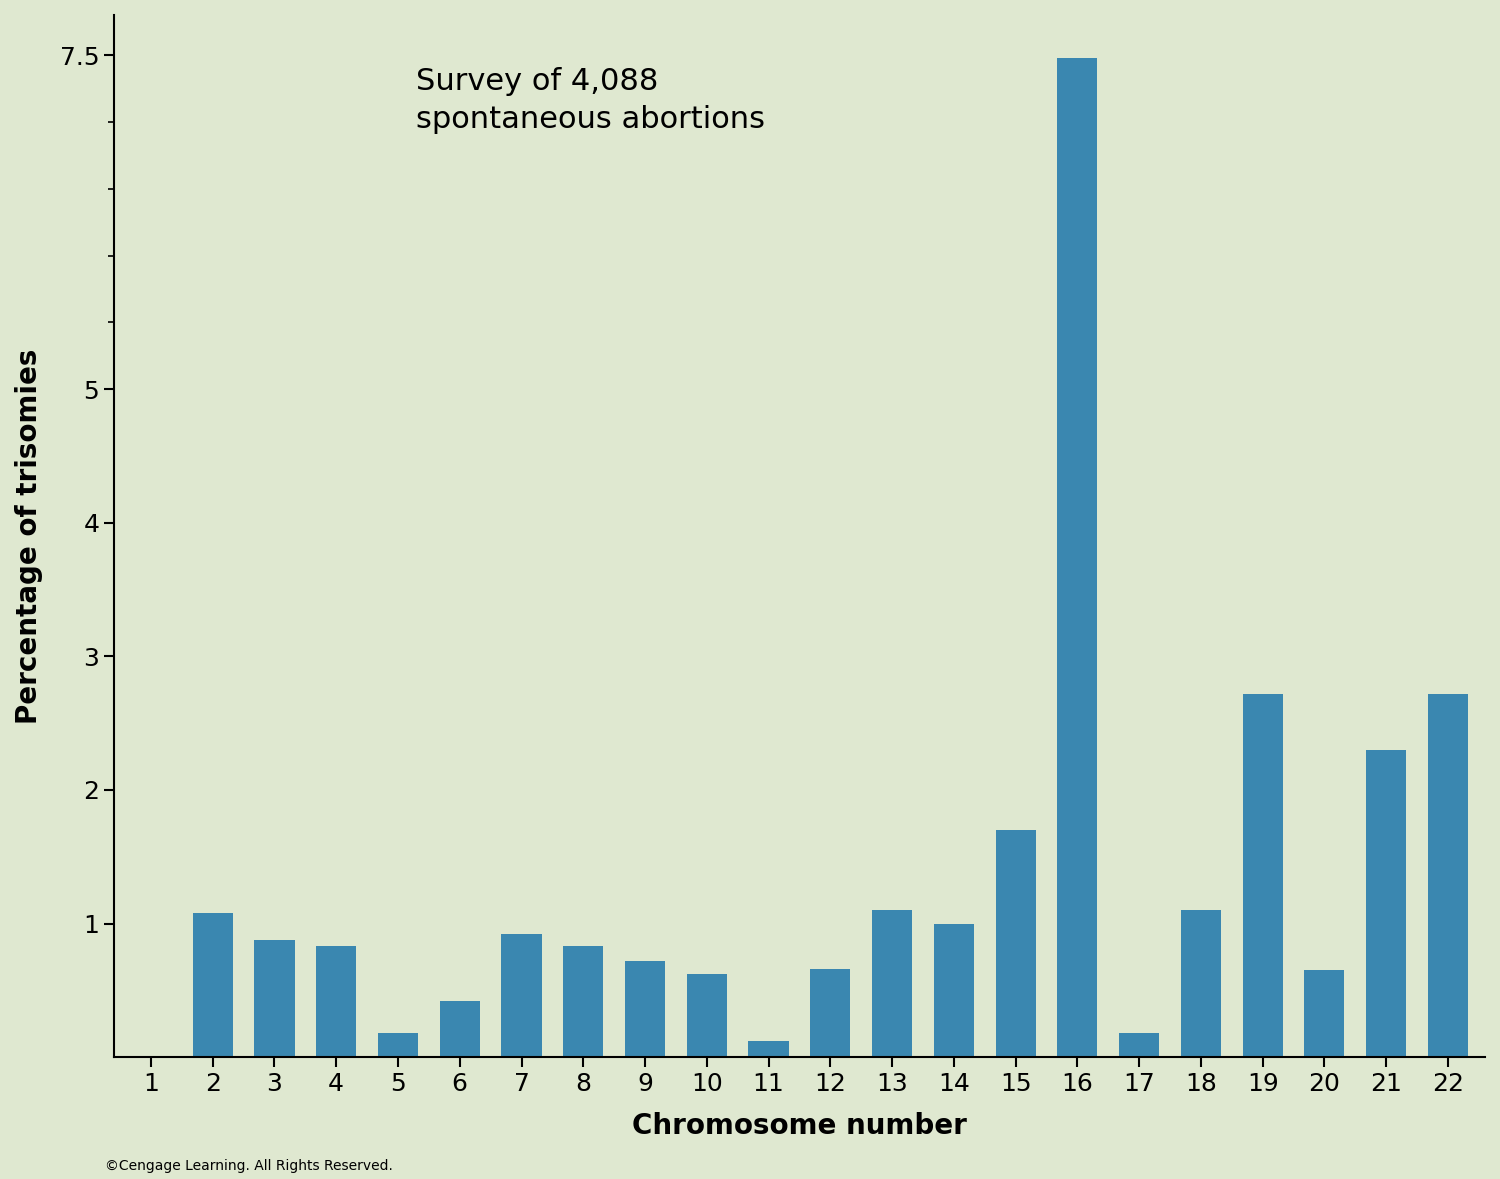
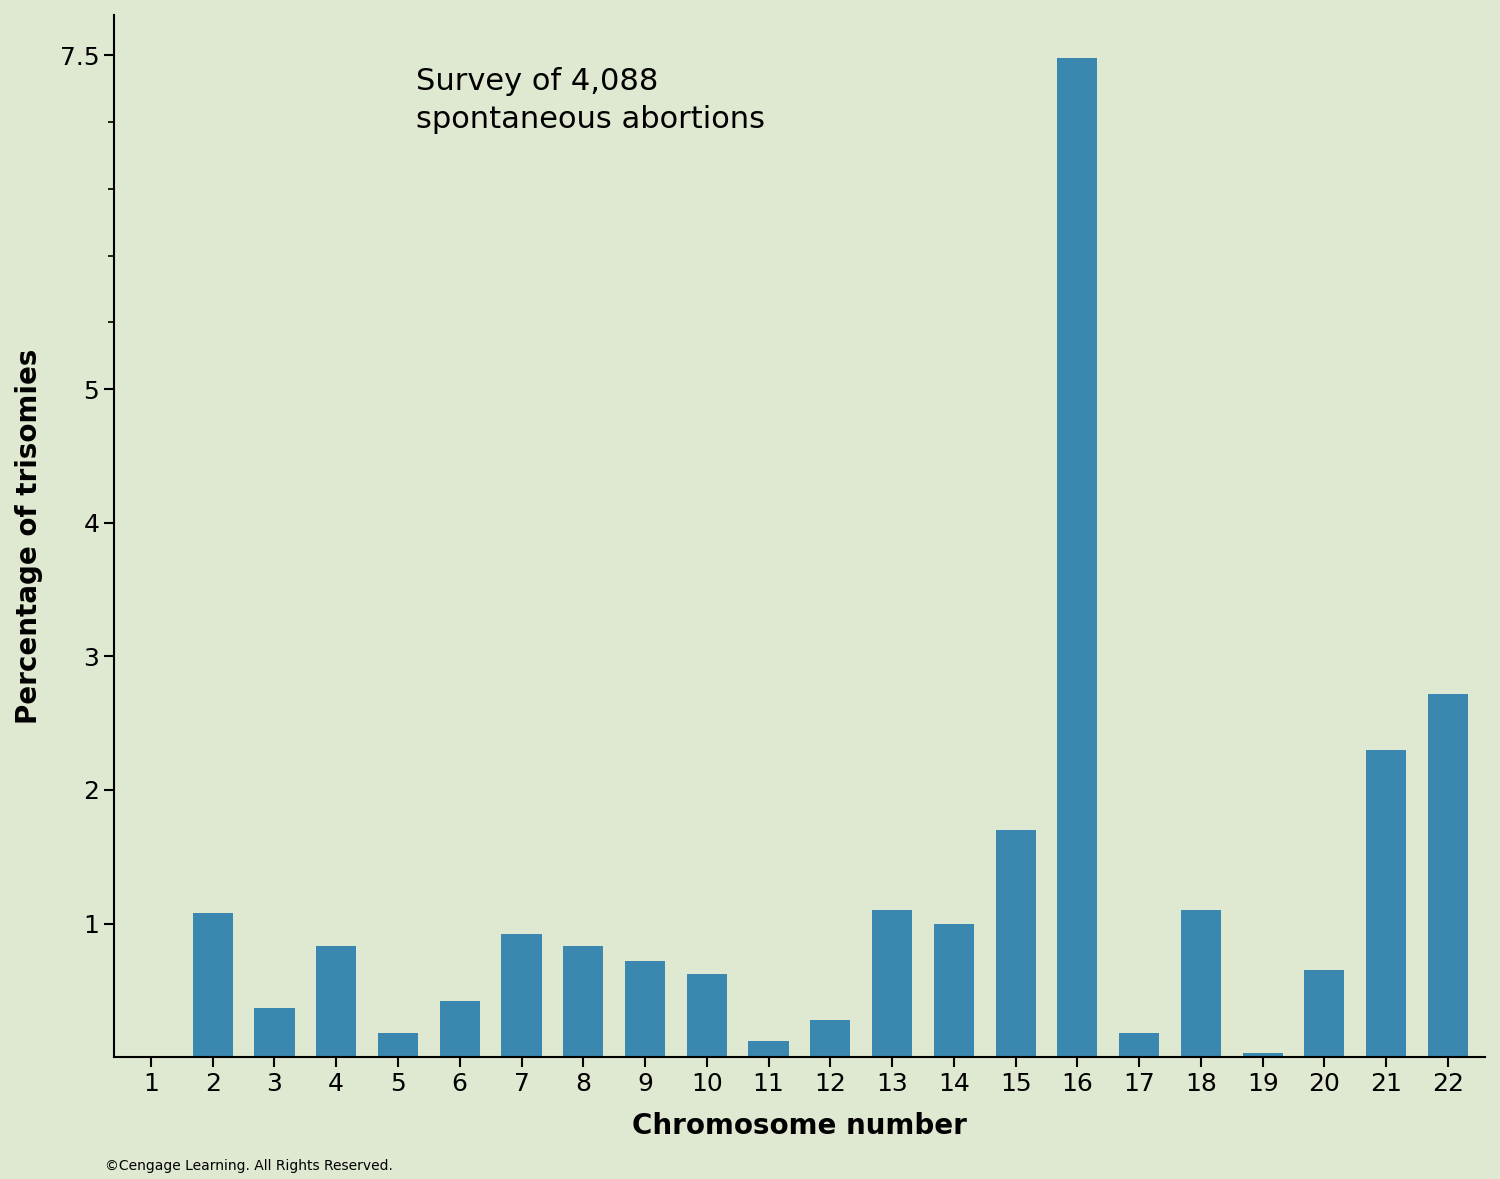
3: 0.88 -> 0.37
12: 0.66 -> 0.28
19: 2.72 -> 0.03
